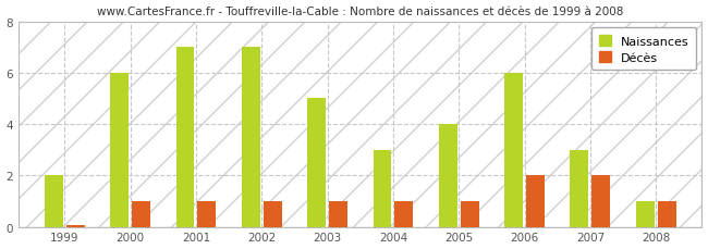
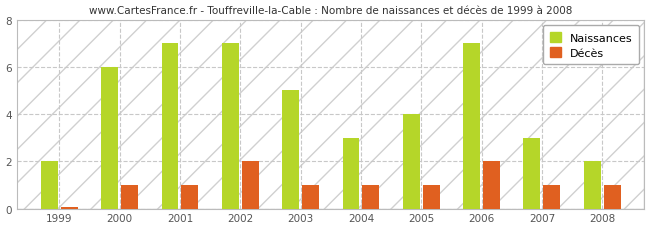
Décès/2002: 1.00 -> 2.00
Naissances/2006: 6 -> 7
Décès/2007: 2.00 -> 1.00
Naissances/2008: 1 -> 2
